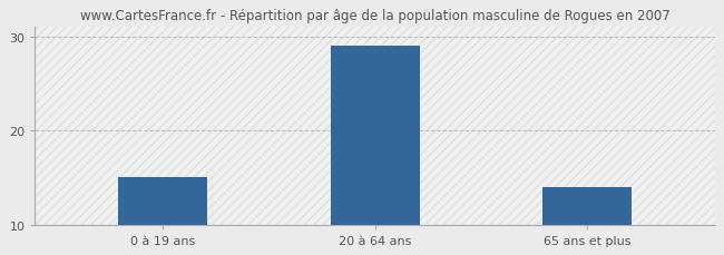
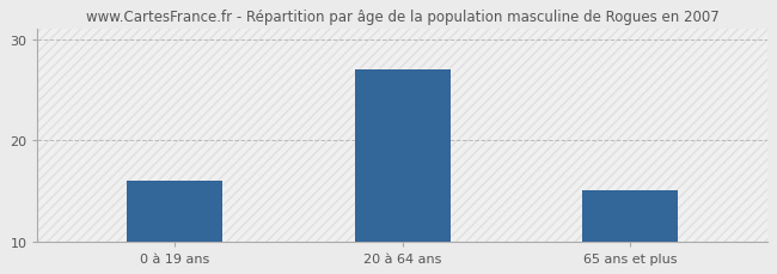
0 à 19 ans: 15 -> 16
20 à 64 ans: 29 -> 27
65 ans et plus: 14 -> 15
